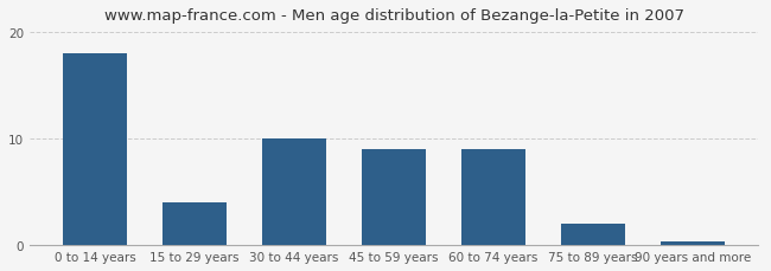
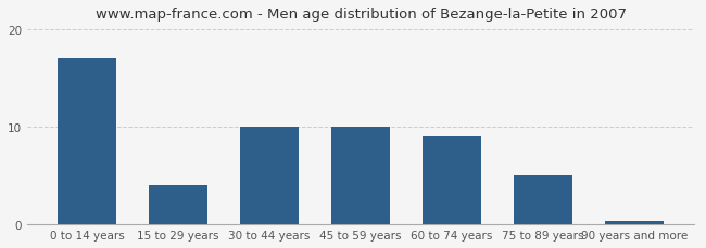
0 to 14 years: 18.0 -> 17.0
45 to 59 years: 9.0 -> 10.0
75 to 89 years: 2.0 -> 5.0
